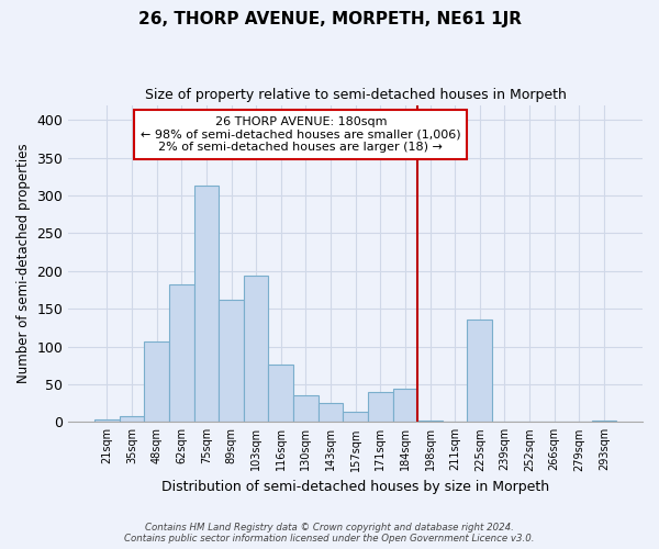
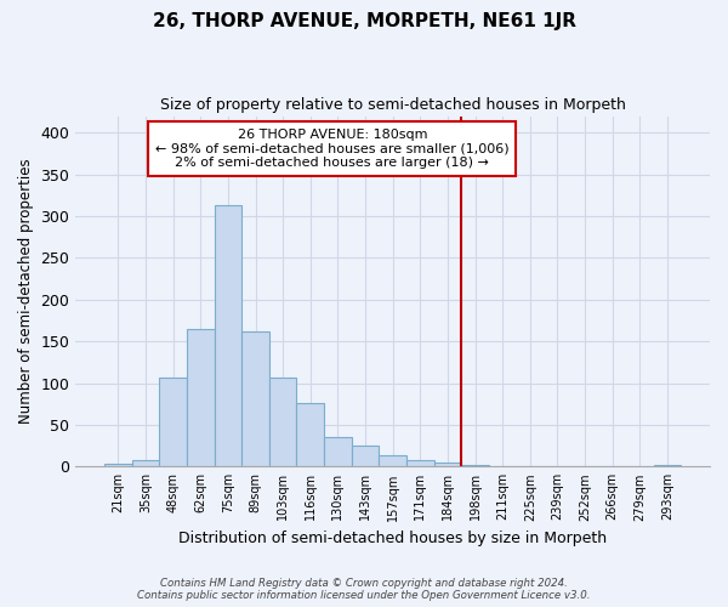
62sqm: 182 -> 165
103sqm: 194 -> 106
171sqm: 40 -> 8
184sqm: 44 -> 5
225sqm: 136 -> 1
